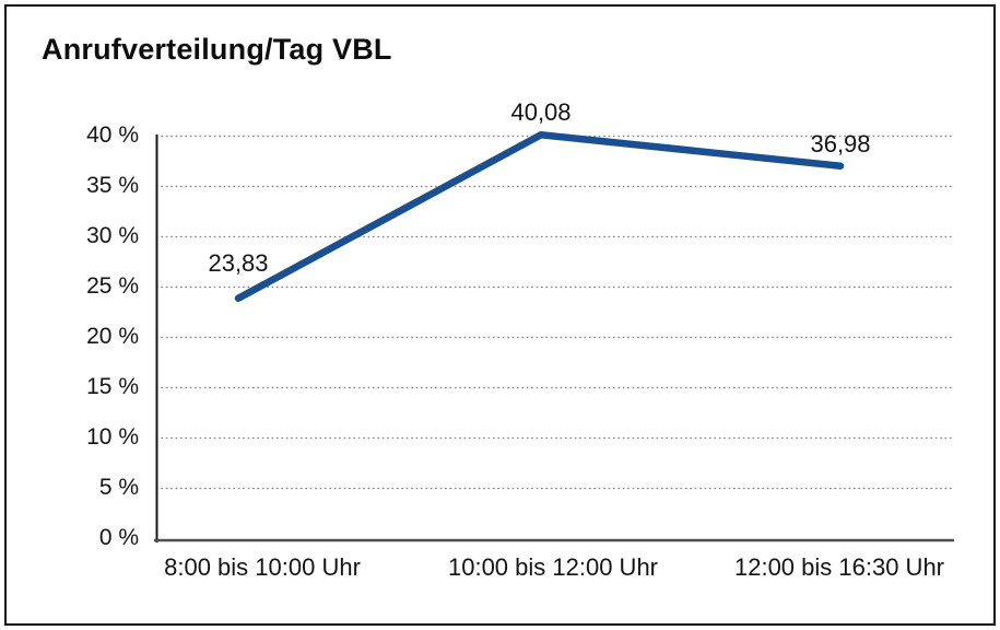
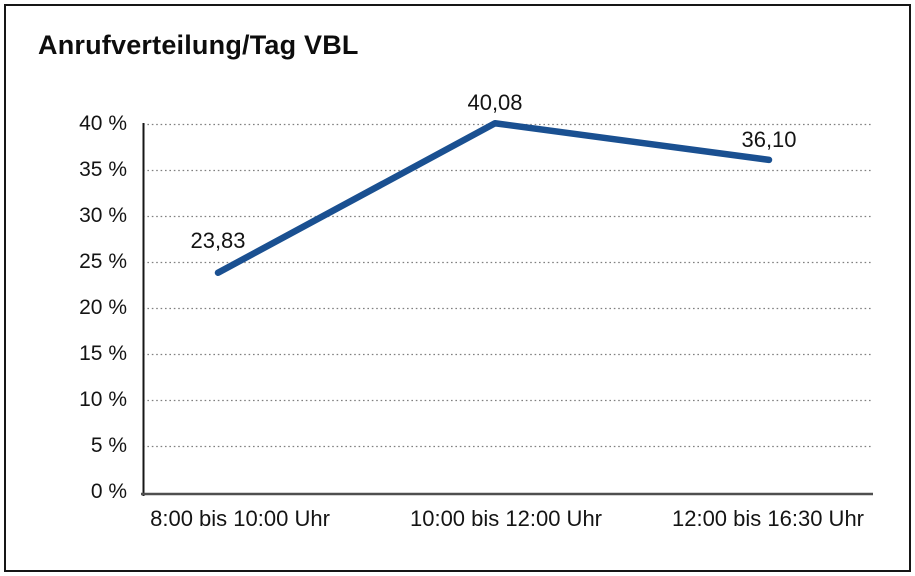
12:00 bis 16:30 Uhr: 36,98 -> 36,10
